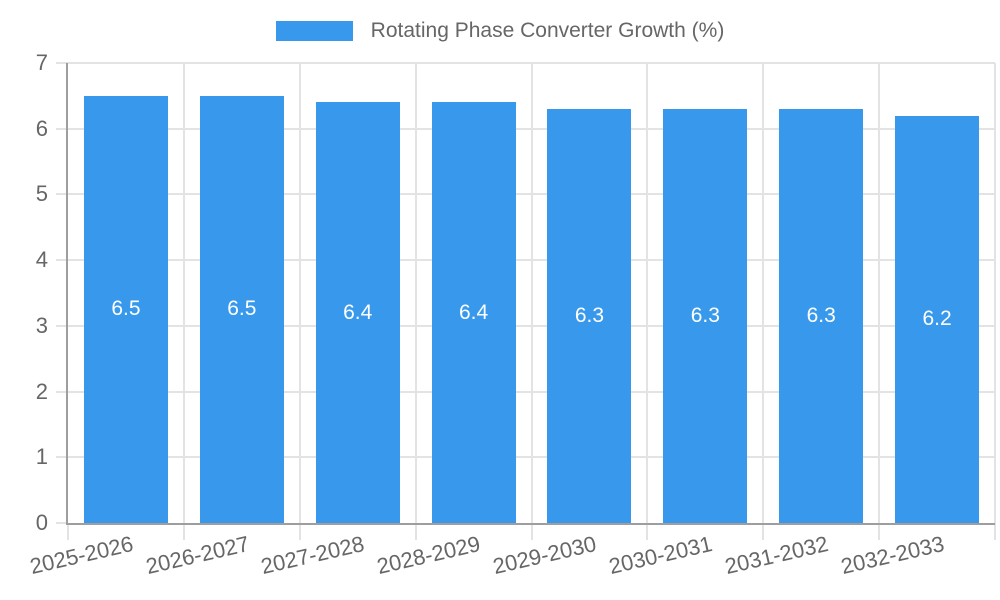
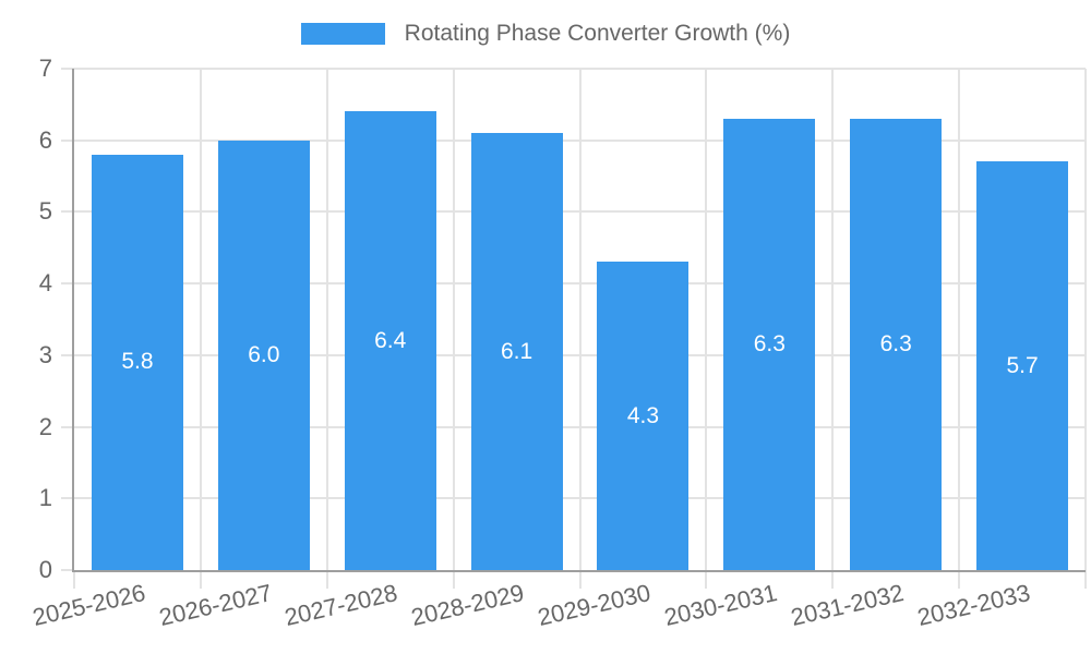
2025-2026: 6.5 -> 5.8
2026-2027: 6.5 -> 6.0
2028-2029: 6.4 -> 6.1
2029-2030: 6.3 -> 4.3
2032-2033: 6.2 -> 5.7
